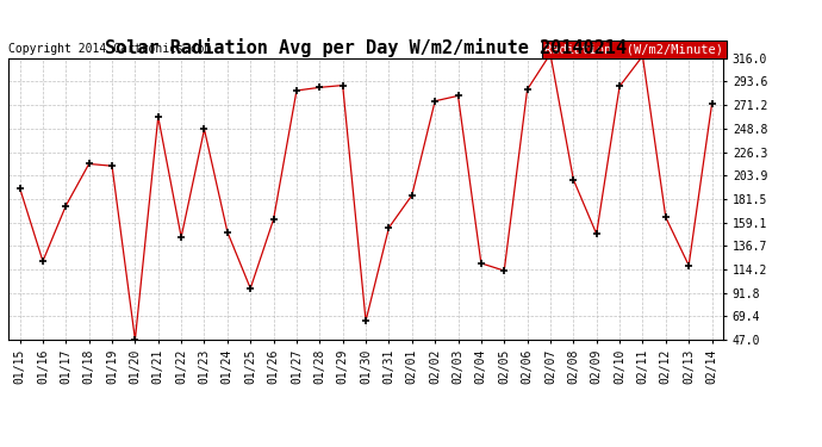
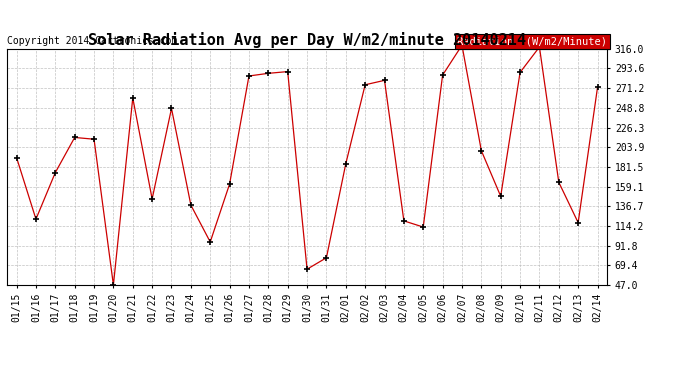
01/24: 150 -> 138
01/31: 154 -> 78
